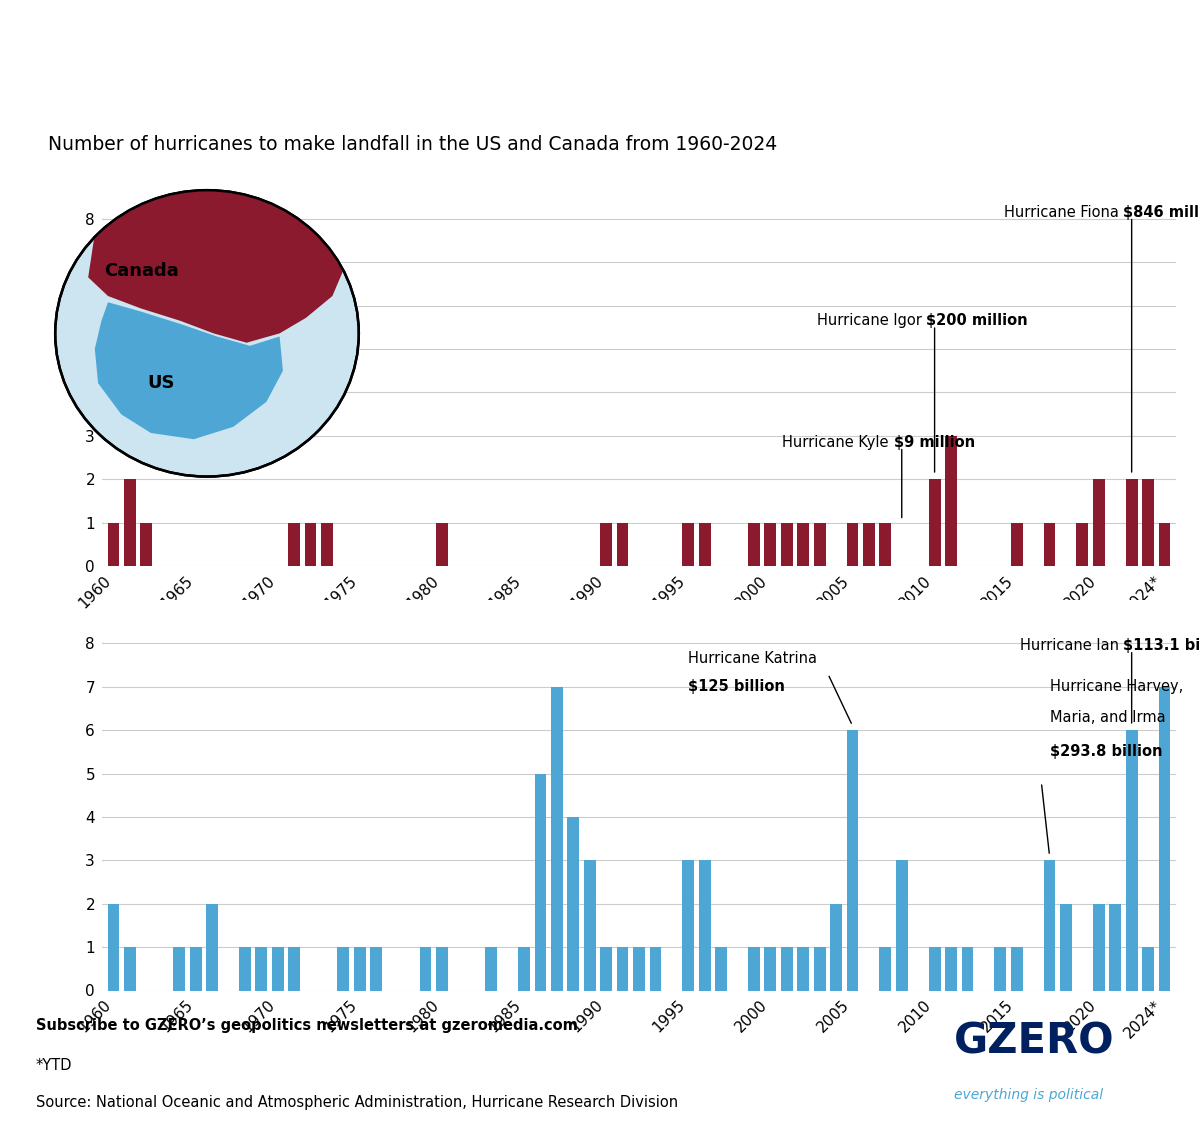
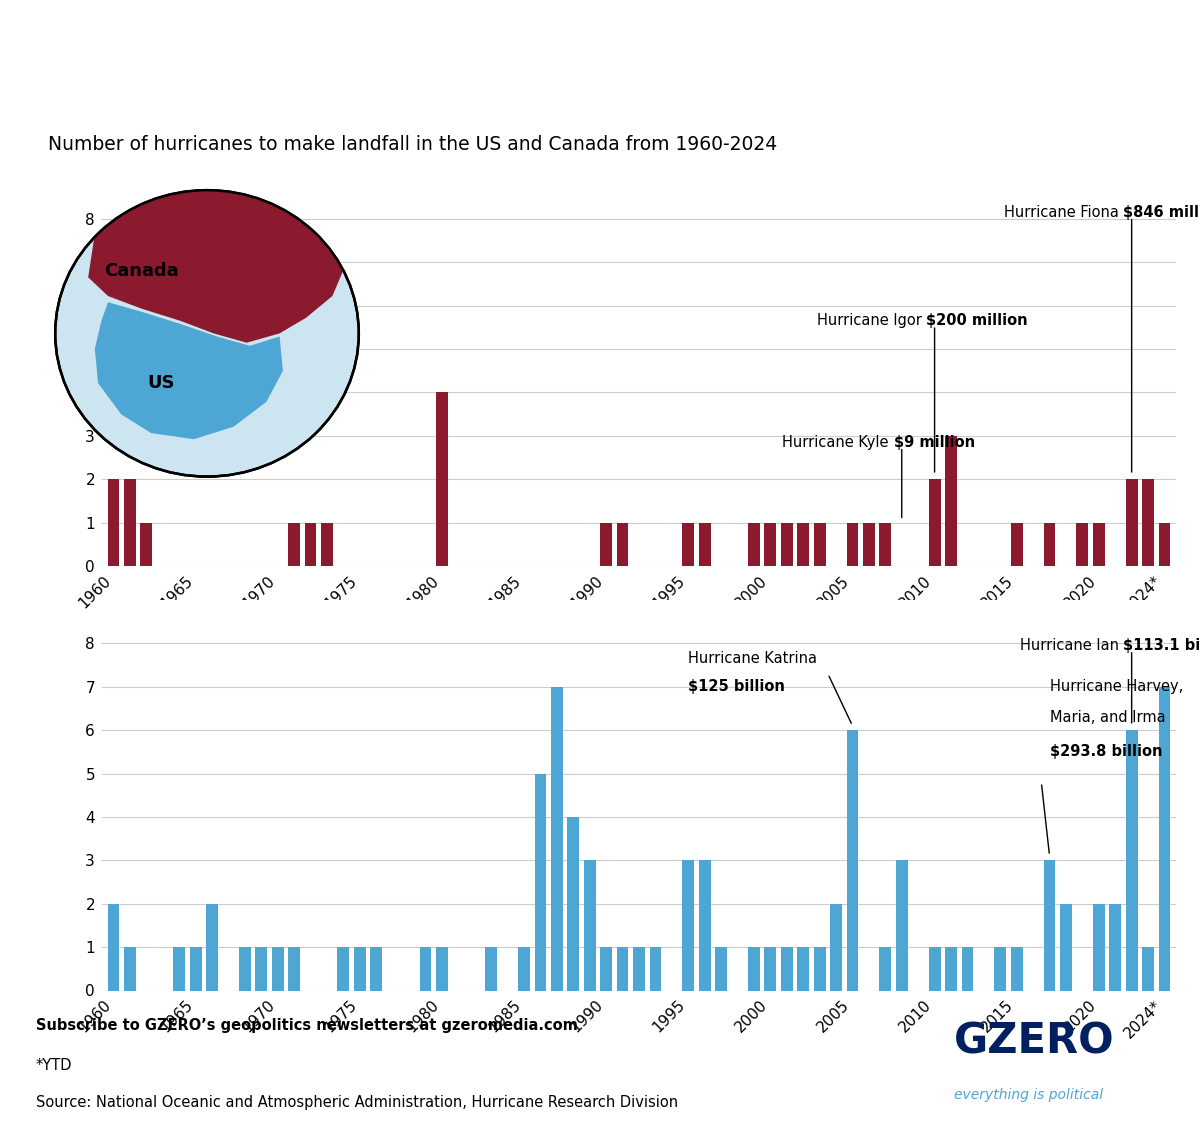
1960: 1 -> 2
1980: 1 -> 4
2020: 2 -> 1
